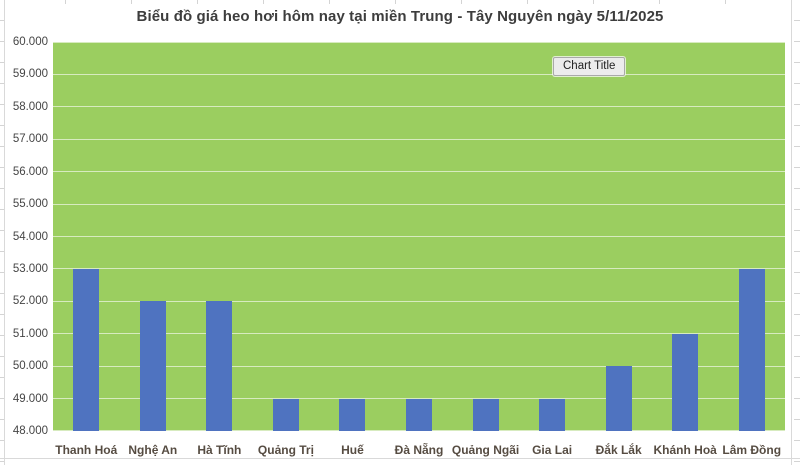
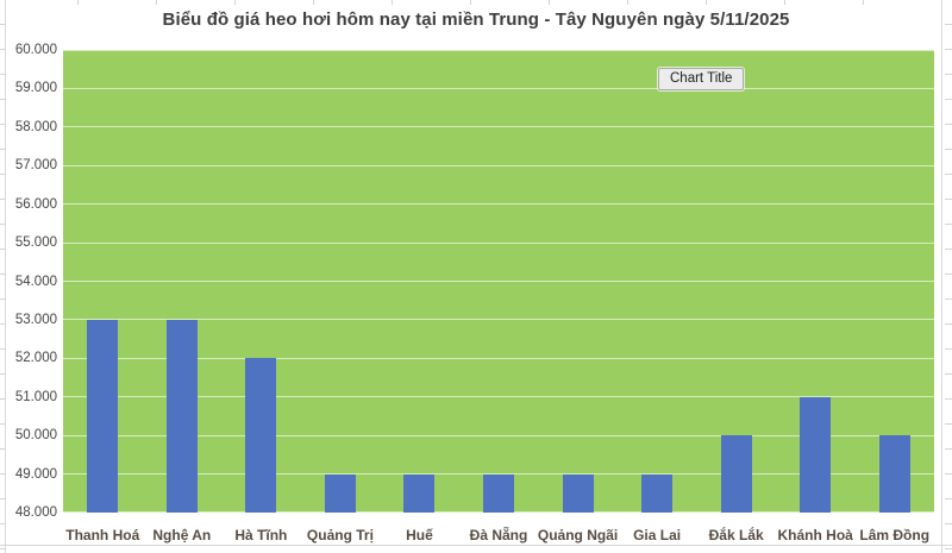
Nghệ An: 52000 -> 53000
Lâm Đồng: 53000 -> 50000
